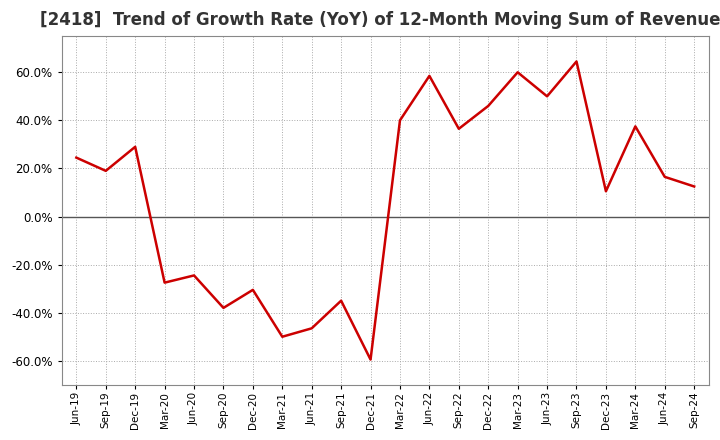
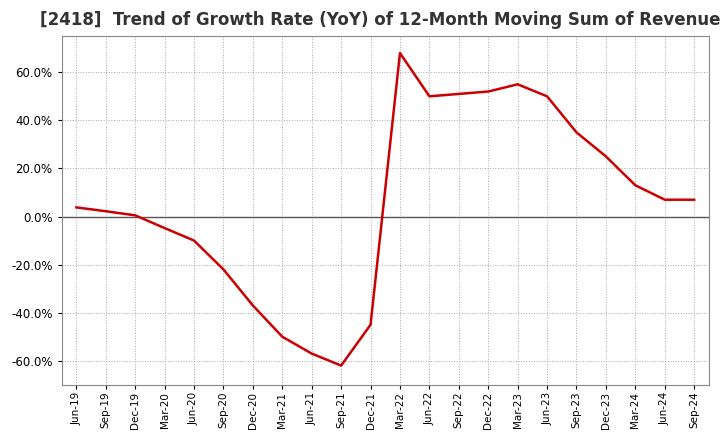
Jun-19: 24.5% -> 3.8%
Sep-19: 19.0% -> 2.2%
Dec-19: 29.0% -> 0.5%
Mar-20: -27.5% -> -4.8%
Jun-20: -24.5% -> -10.0%
Sep-20: -38.0% -> -22.0%
Dec-20: -30.5% -> -37.0%
Jun-21: -46.5% -> -57.0%
Sep-21: -35.0% -> -62.0%
Dec-21: -59.5% -> -45.0%
Mar-22: 40.0% -> 68.0%
Jun-22: 58.5% -> 50.0%
Sep-22: 36.5% -> 51.0%
Dec-22: 46.0% -> 52.0%
Mar-23: 60.0% -> 55.0%
Sep-23: 64.5% -> 35.0%
Dec-23: 10.5% -> 25.0%
Mar-24: 37.5% -> 13.0%
Jun-24: 16.5% -> 7.0%
Sep-24: 12.5% -> 7.0%
